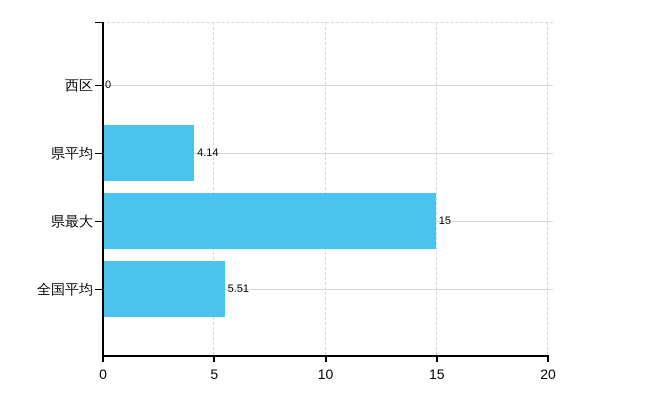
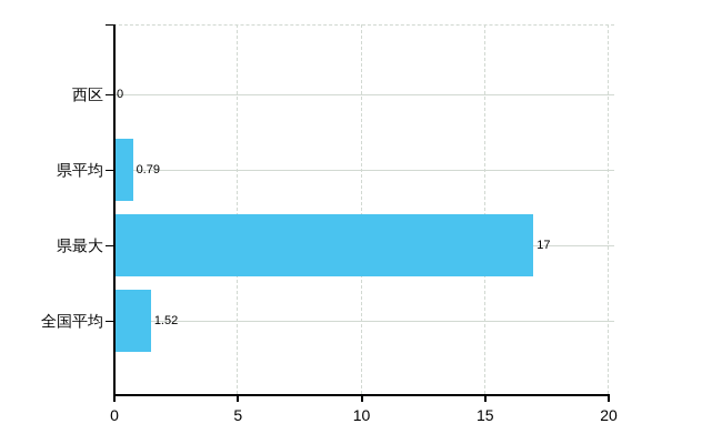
県平均: 4.14 -> 0.79
県最大: 15 -> 17
全国平均: 5.51 -> 1.52
